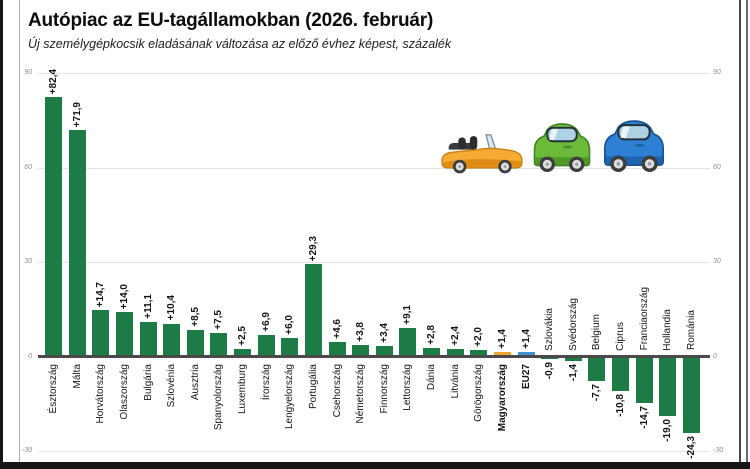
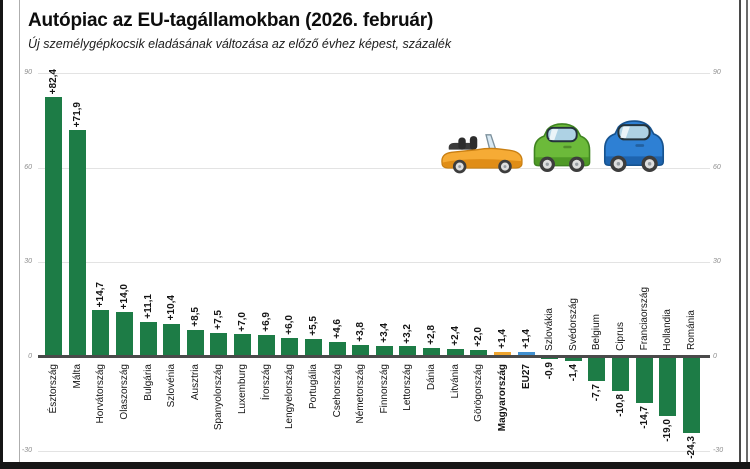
Luxemburg: +2,5 -> +7,0
Portugália: +29,3 -> +5,5
Lettország: +9,1 -> +3,2
